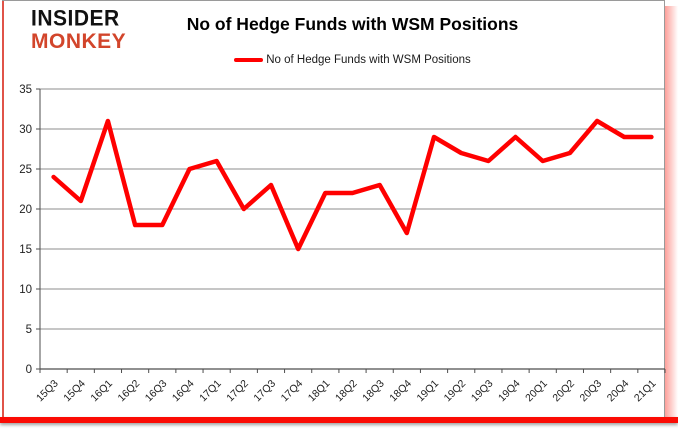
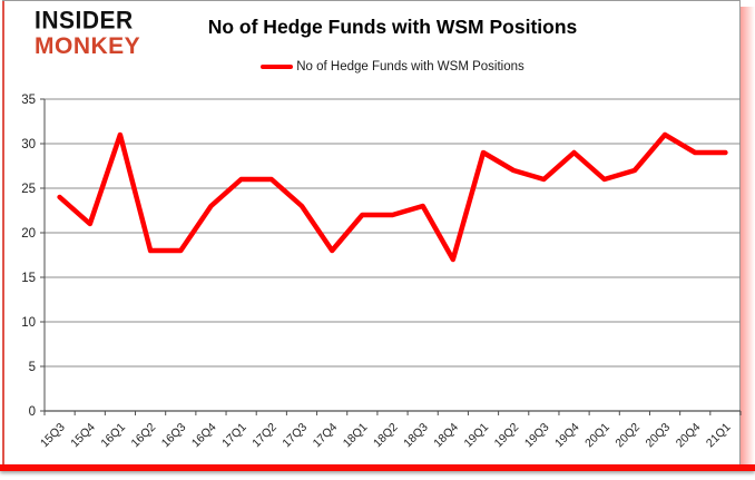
16Q4: 25 -> 23
17Q2: 20 -> 26
17Q4: 15 -> 18
